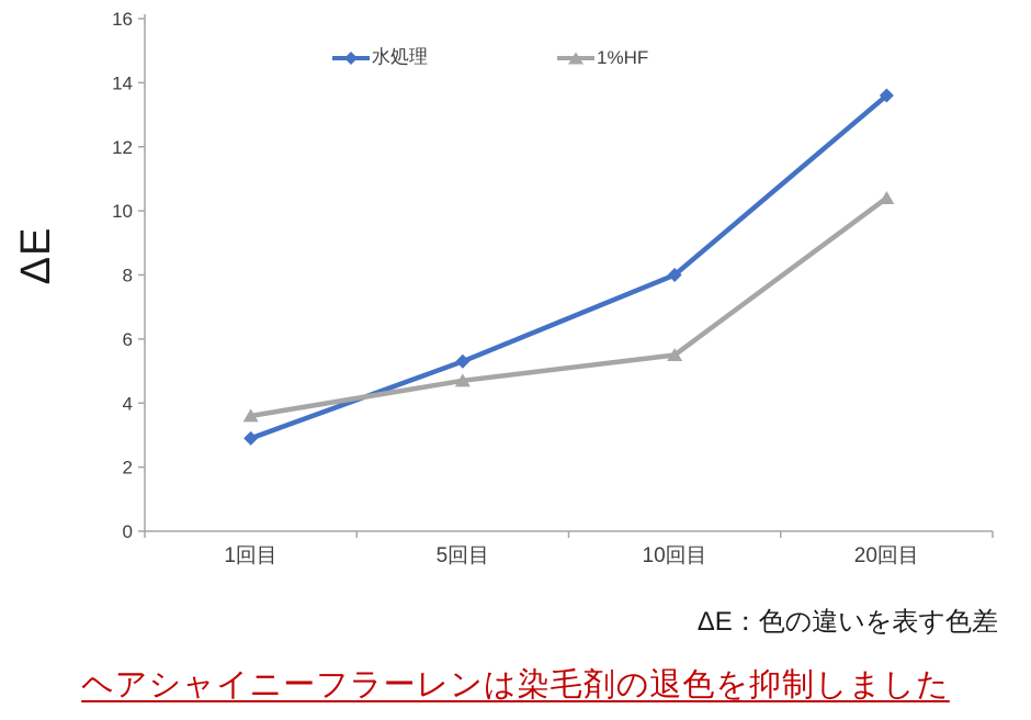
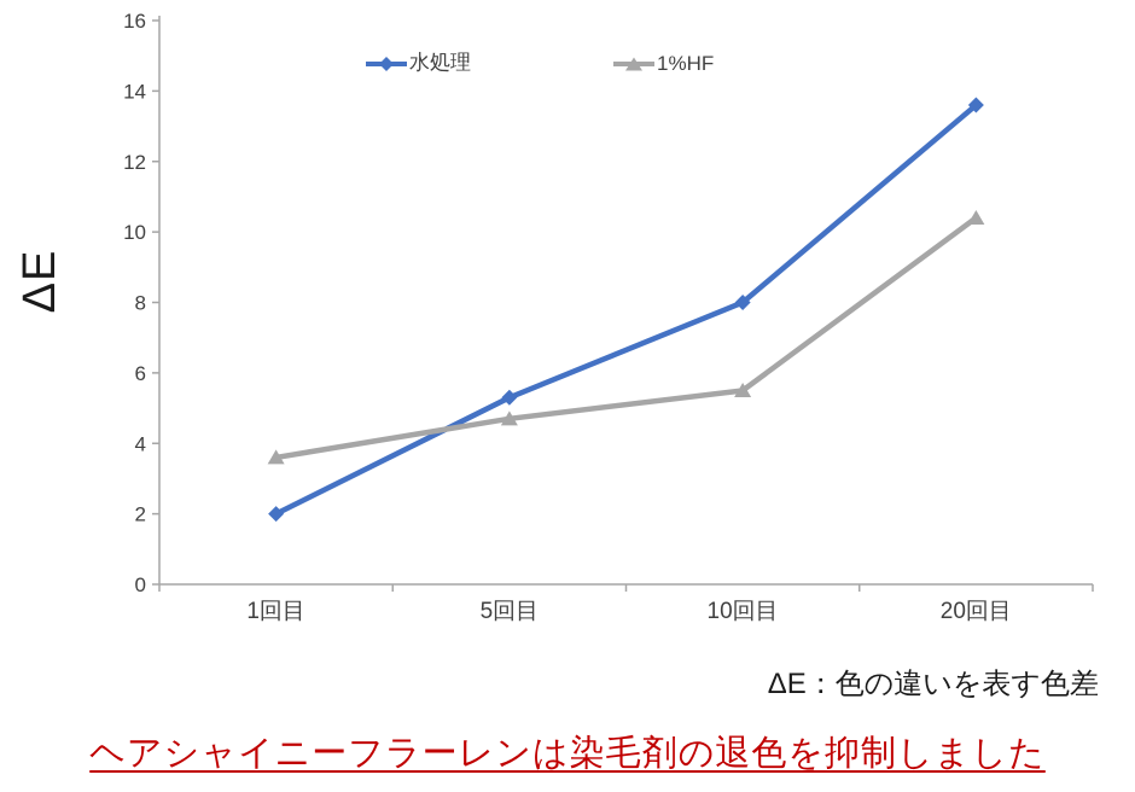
水処理/1回目: 2.9 -> 2.0
